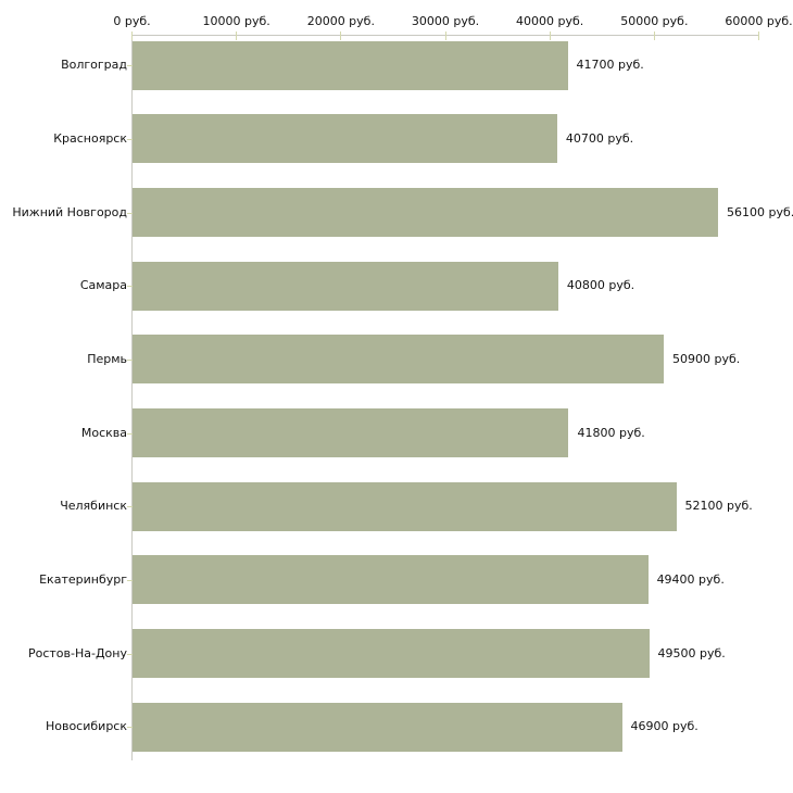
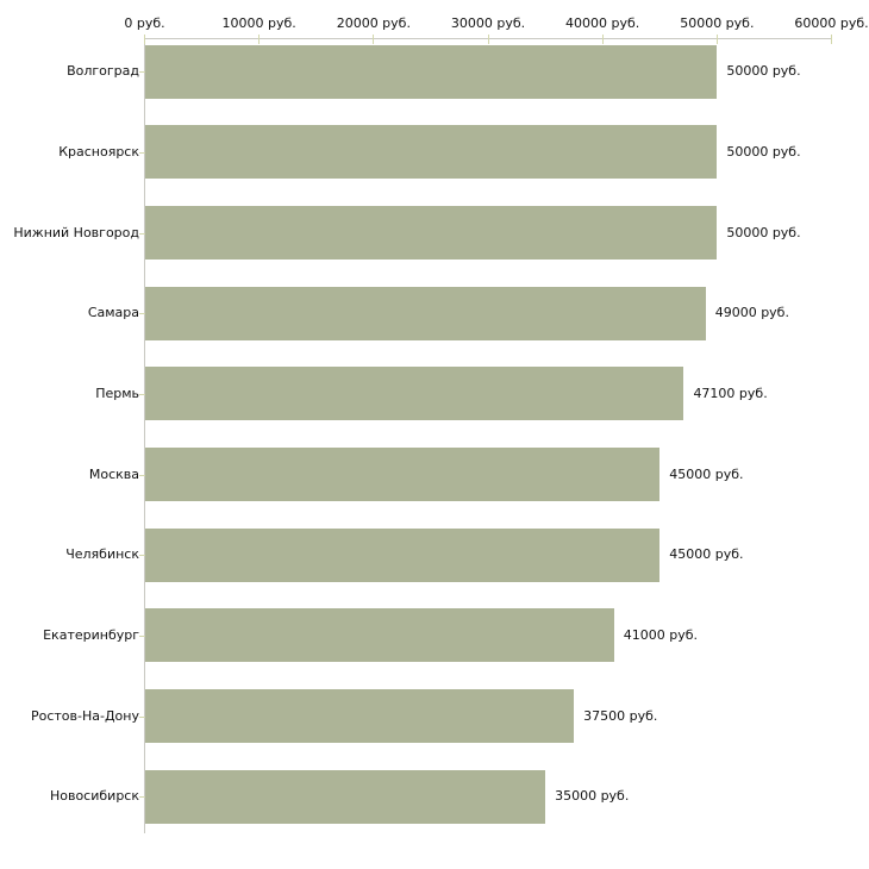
Волгоград: 41700 -> 50000
Красноярск: 40700 -> 50000
Нижний Новгород: 56100 -> 50000
Самара: 40800 -> 49000
Пермь: 50900 -> 47100
Москва: 41800 -> 45000
Челябинск: 52100 -> 45000
Екатеринбург: 49400 -> 41000
Ростов-На-Дону: 49500 -> 37500
Новосибирск: 46900 -> 35000
